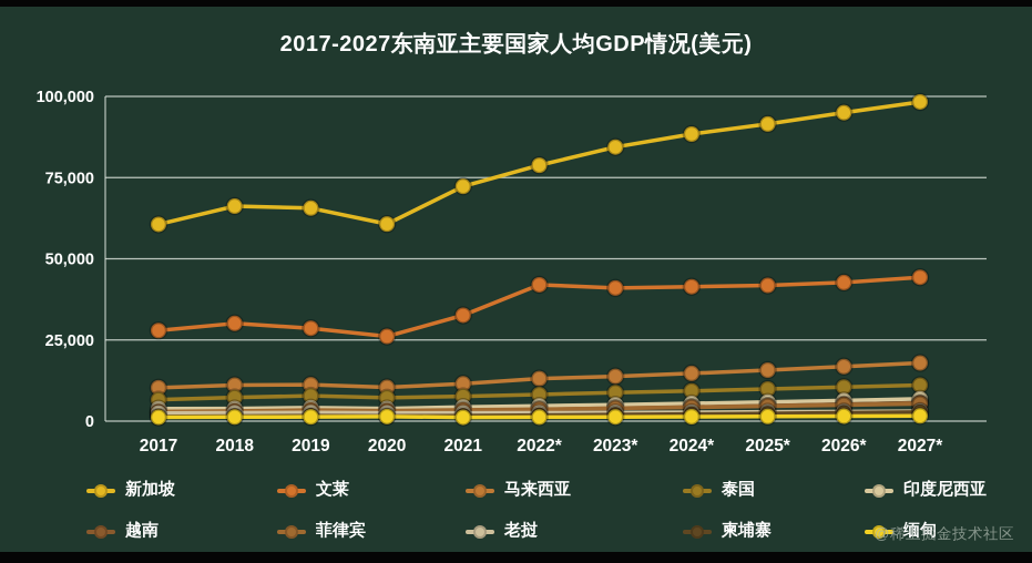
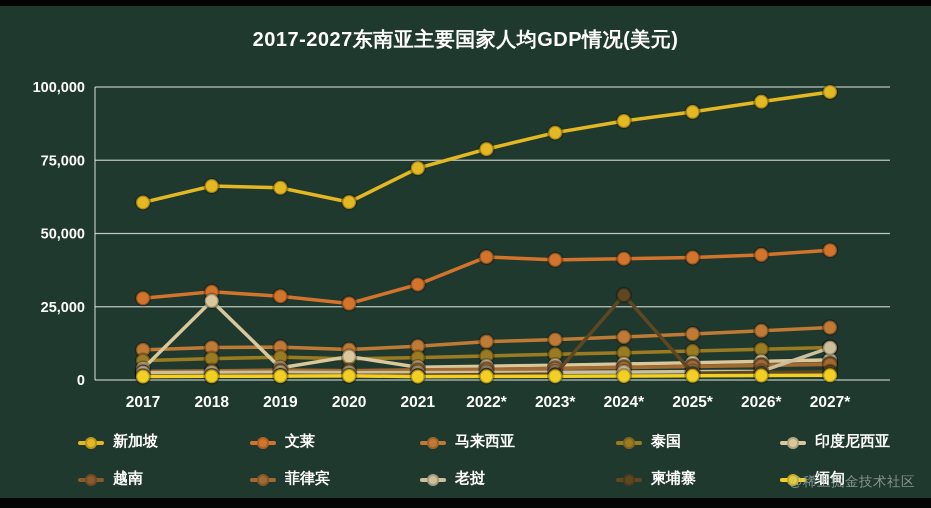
印度尼西亚/2018: 4000 -> 27000
印度尼西亚/2020: 4000 -> 8000
柬埔寨/2024*: 2000 -> 29000
老挝/2027*: 3000 -> 11000
